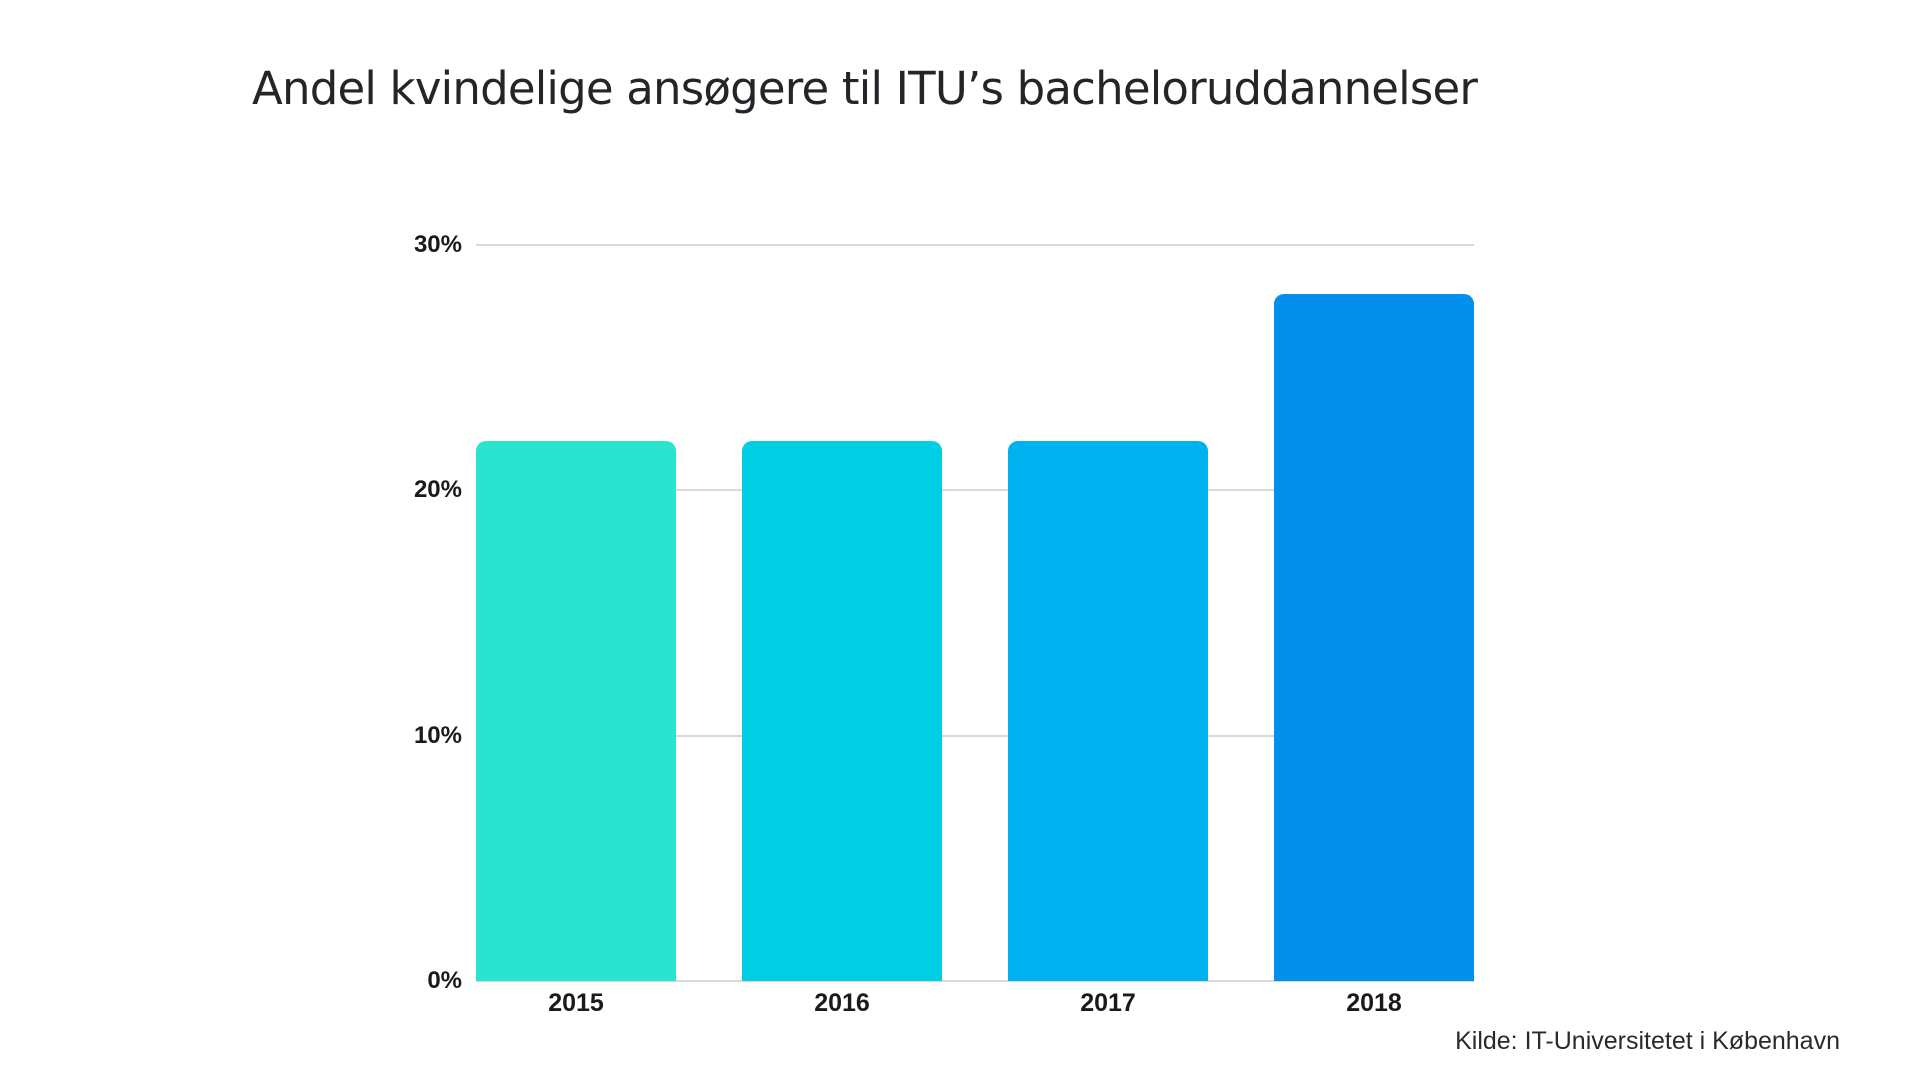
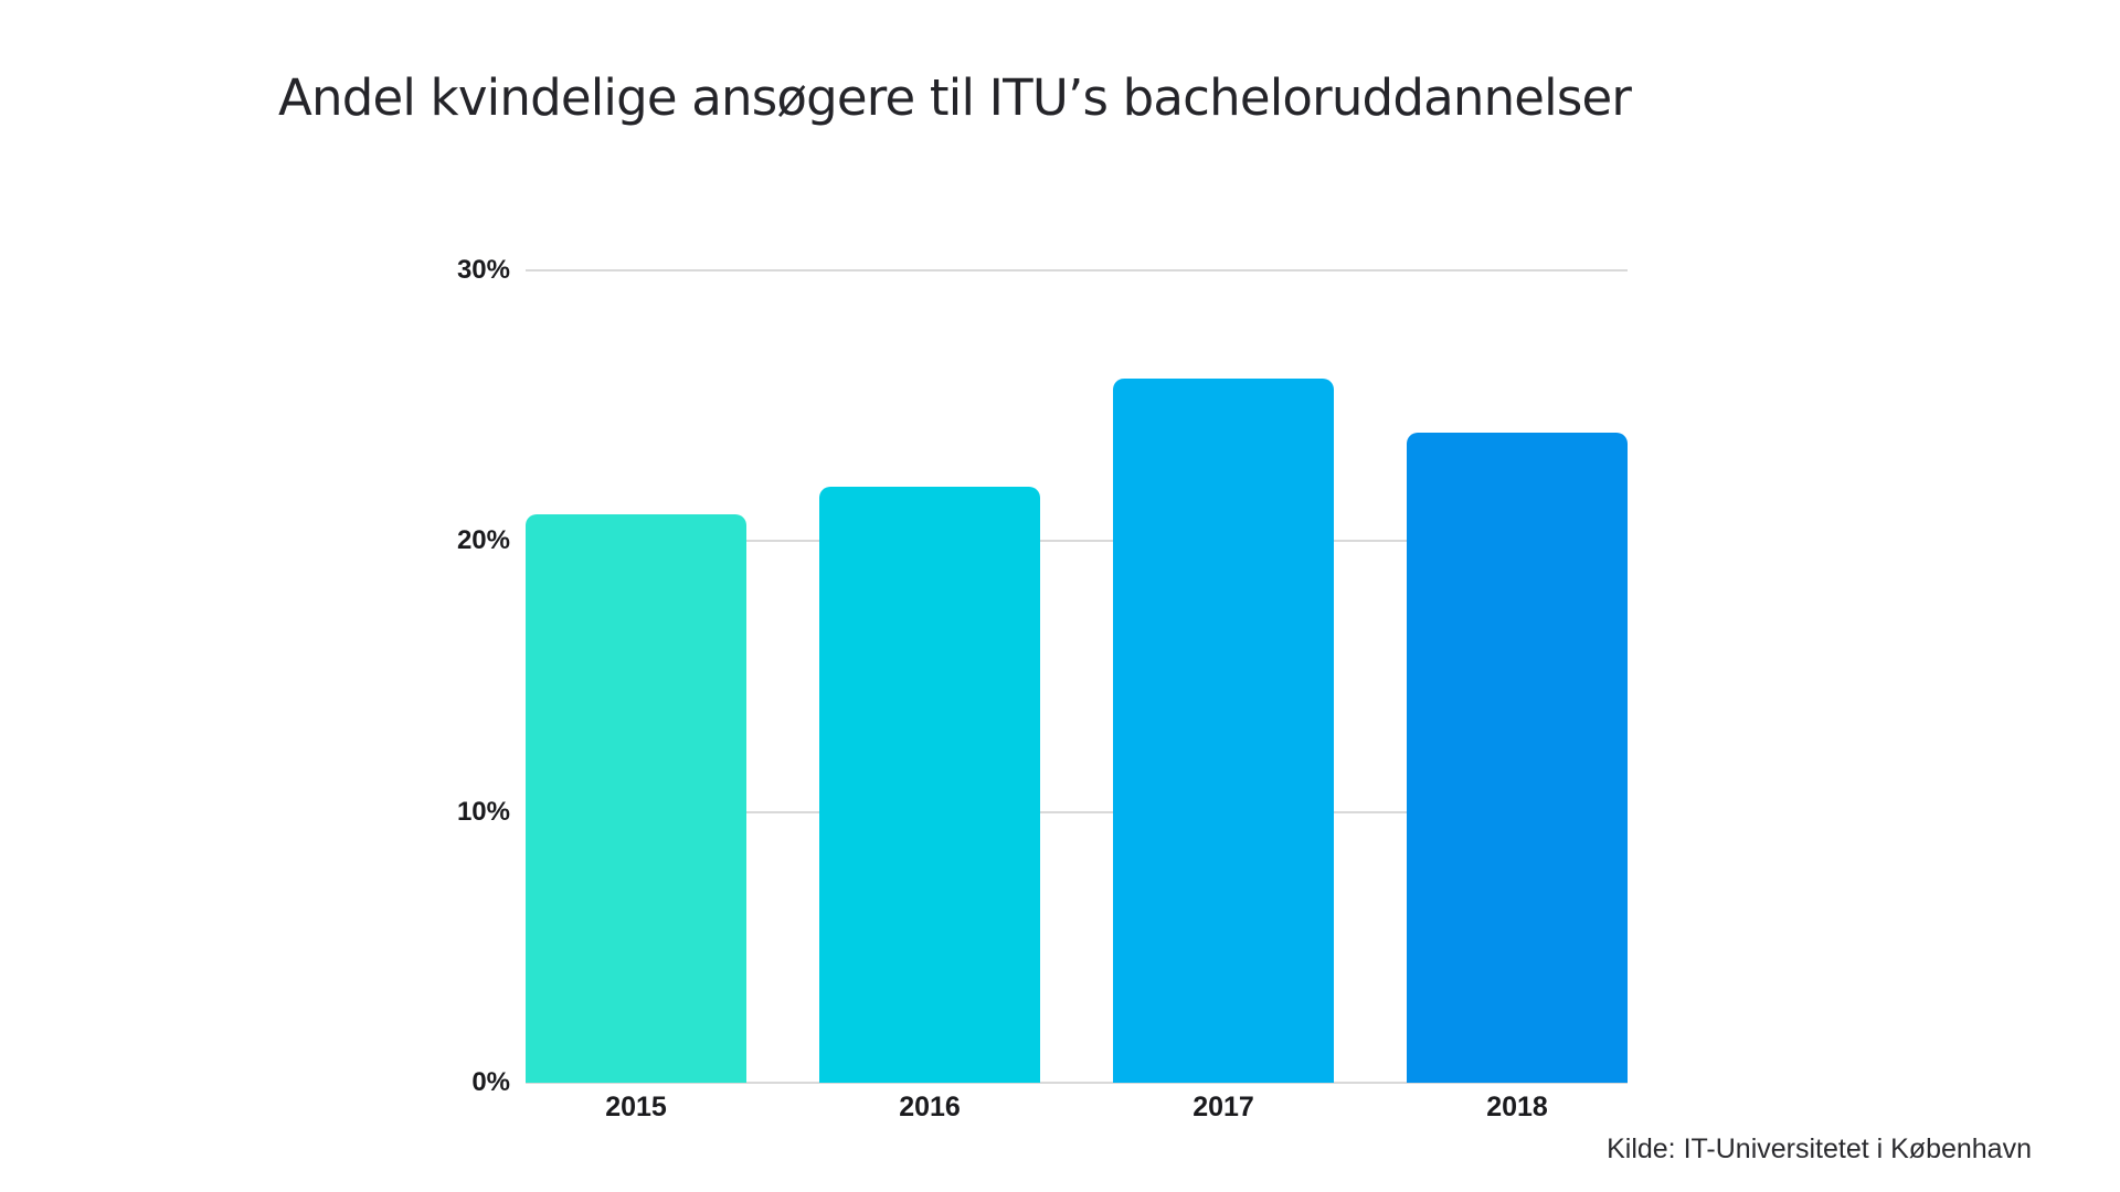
2015: 22% -> 21%
2017: 22% -> 26%
2018: 28% -> 24%
